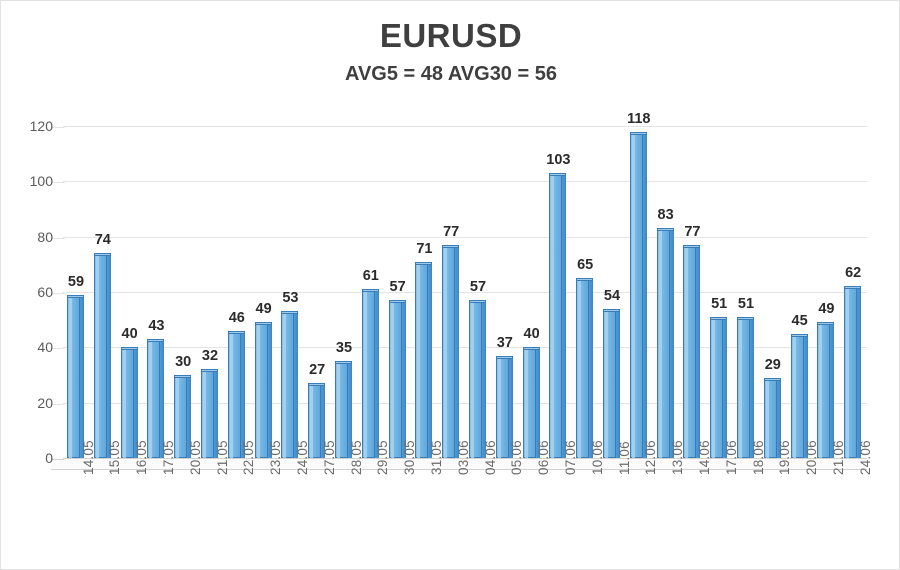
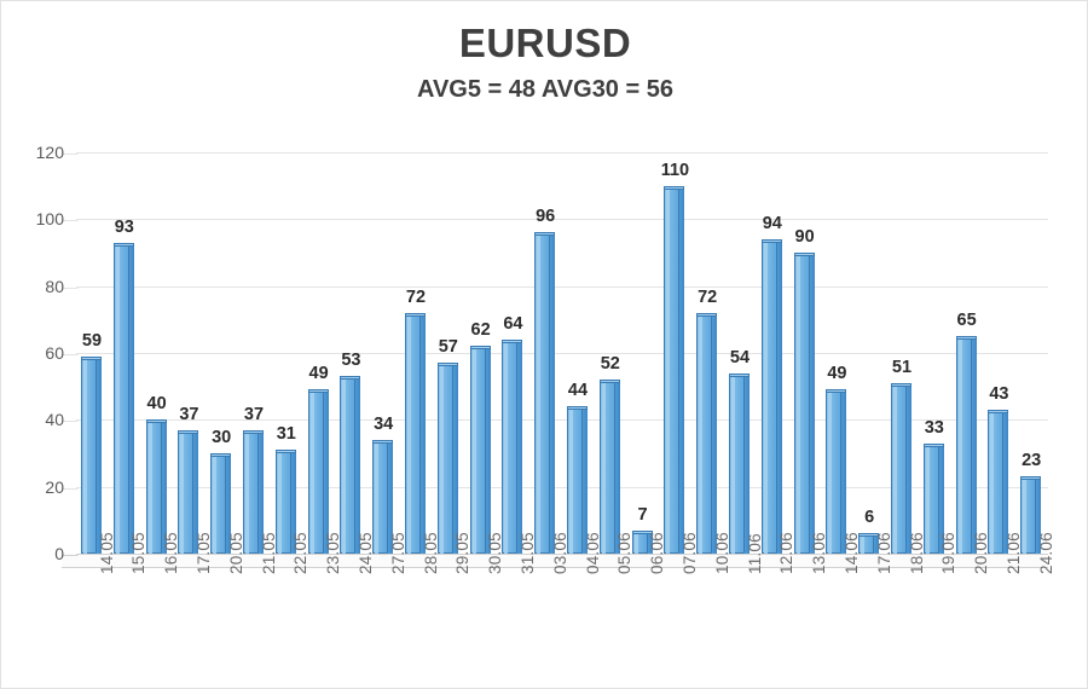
15.05: 74 -> 93
17.05: 43 -> 37
21.05: 32 -> 37
22.05: 46 -> 31
27.05: 27 -> 34
28.05: 35 -> 72
29.05: 61 -> 57
30.05: 57 -> 62
31.05: 71 -> 64
03.06: 77 -> 96
04.06: 57 -> 44
05.06: 37 -> 52
06.06: 40 -> 7
07.06: 103 -> 110
10.06: 65 -> 72
12.06: 118 -> 94
13.06: 83 -> 90
14.06: 77 -> 49
17.06: 51 -> 6
19.06: 29 -> 33
20.06: 45 -> 65
21.06: 49 -> 43
24.06: 62 -> 23
